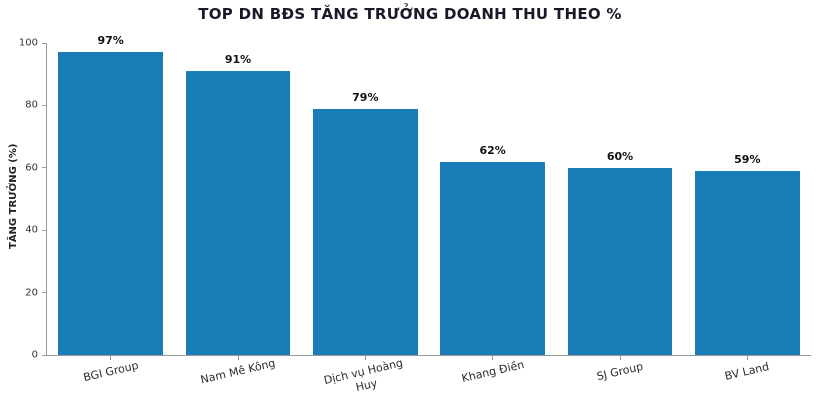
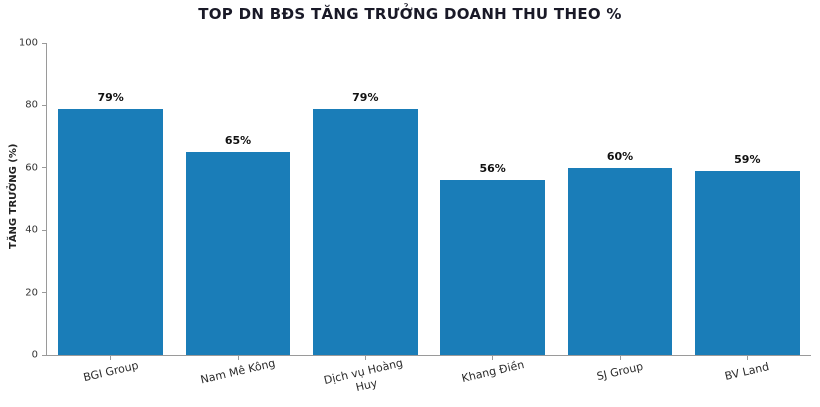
BGI Group: 97% -> 79%
Nam Mê Kông: 91% -> 65%
Khang Điền: 62% -> 56%
